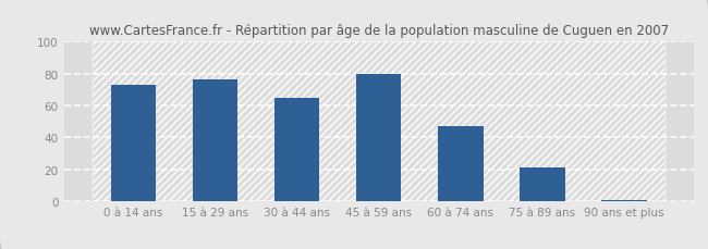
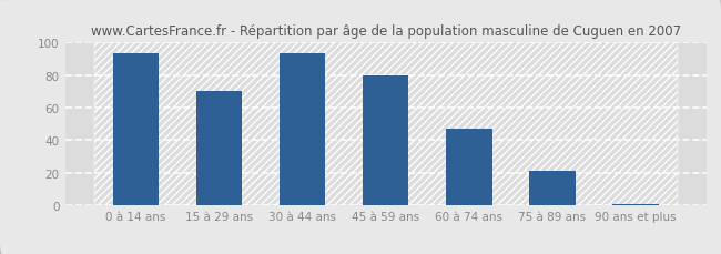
0 à 14 ans: 73 -> 93
15 à 29 ans: 76 -> 70
30 à 44 ans: 65 -> 93
